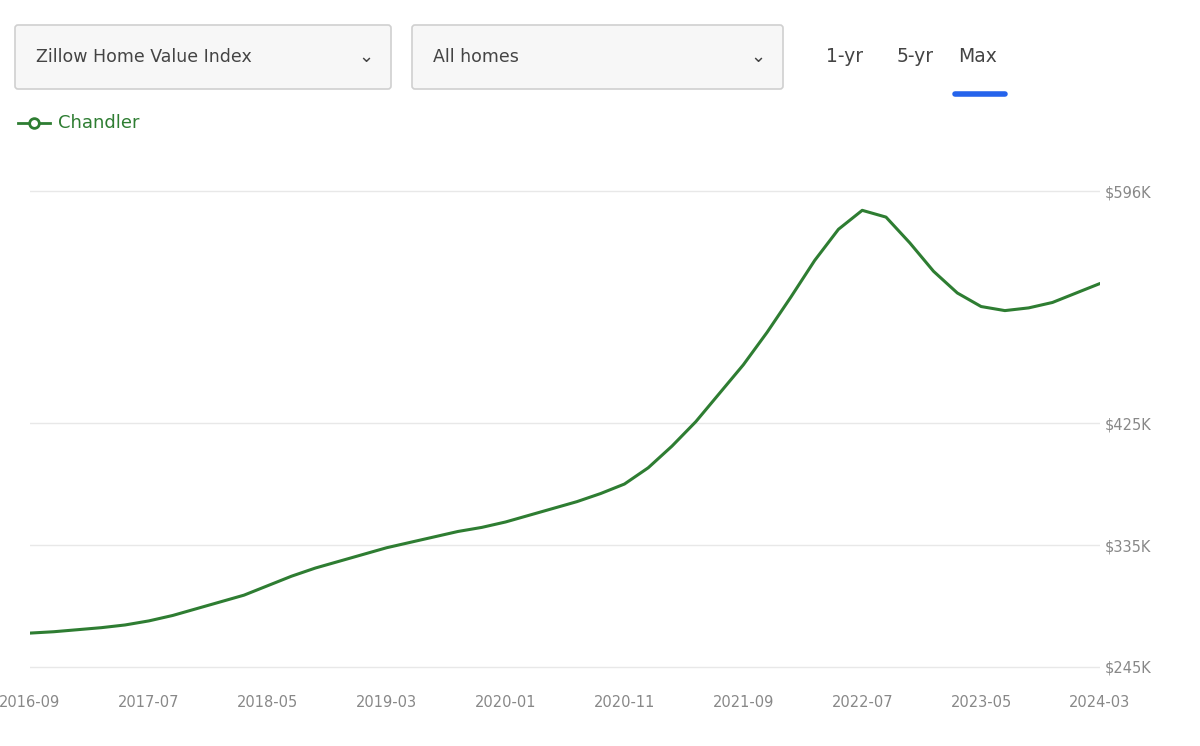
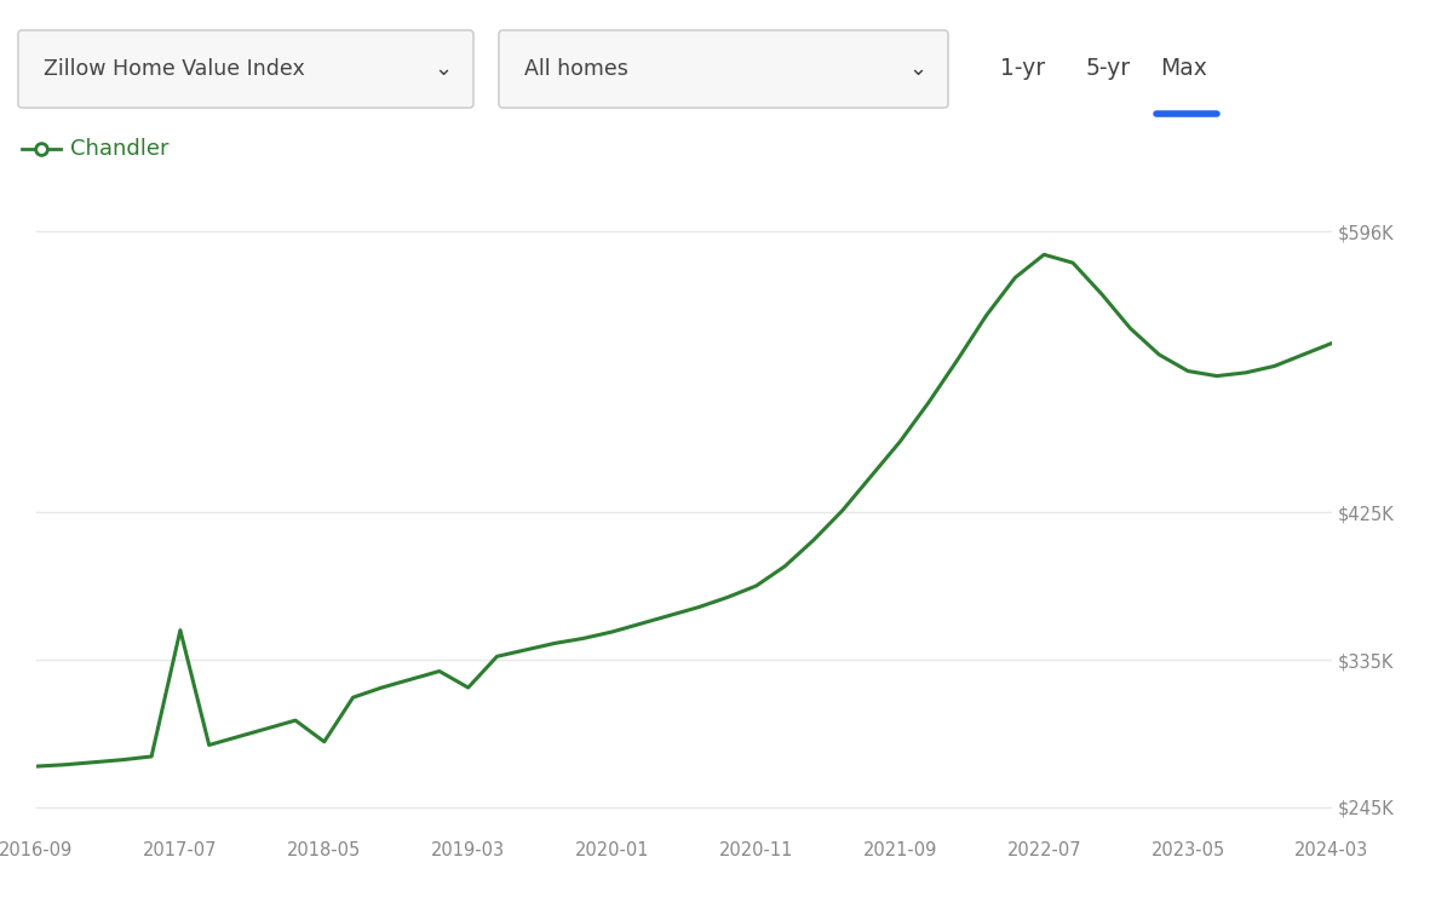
2017-07: $279K -> $353K
2018-05: $305K -> $285K
2019-03: $333K -> $318K
